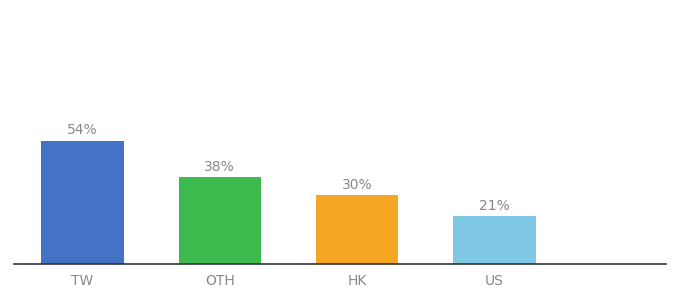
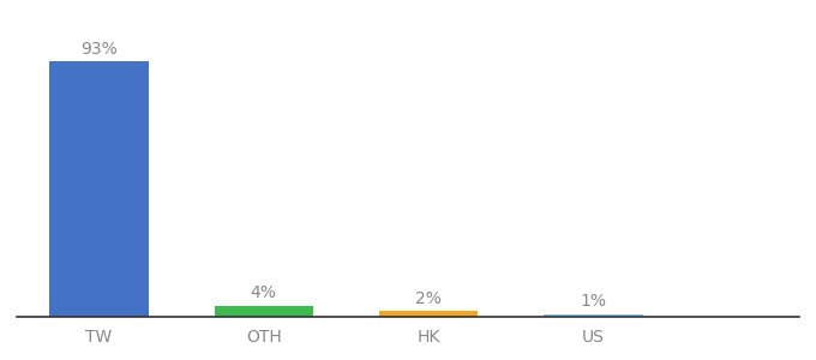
TW: 54% -> 93%
OTH: 38% -> 4%
HK: 30% -> 2%
US: 21% -> 1%
